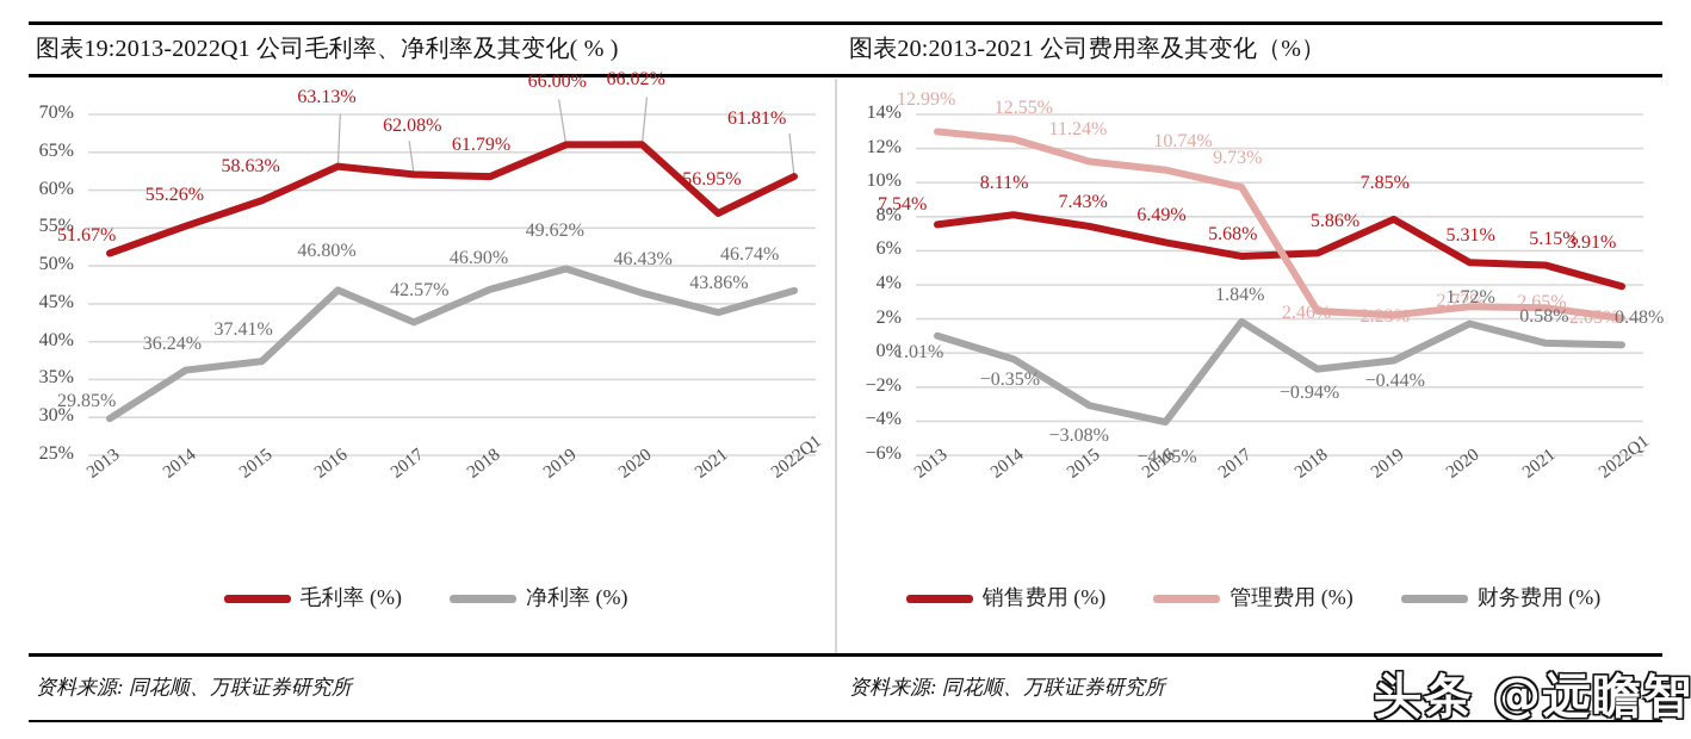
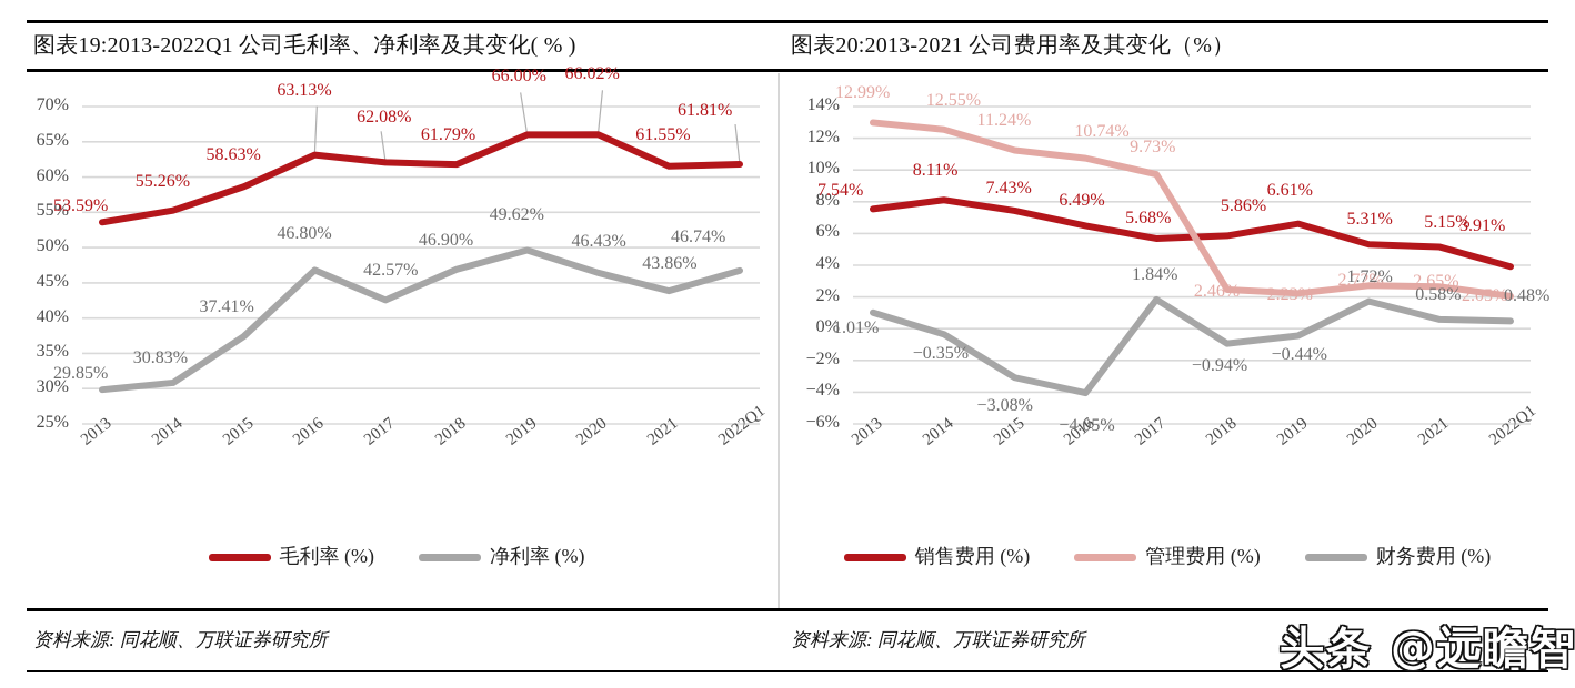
图表19:2013-2022Q1 公司毛利率、净利率及其变化( % )/毛利率 (%)/2013: 51.67% -> 53.59%
图表19:2013-2022Q1 公司毛利率、净利率及其变化( % )/净利率 (%)/2014: 36.24% -> 30.83%
图表19:2013-2022Q1 公司毛利率、净利率及其变化( % )/毛利率 (%)/2021: 56.95% -> 61.55%
图表20:2013-2021 公司费用率及其变化（%）/销售费用 (%)/2019: 7.85% -> 6.61%
